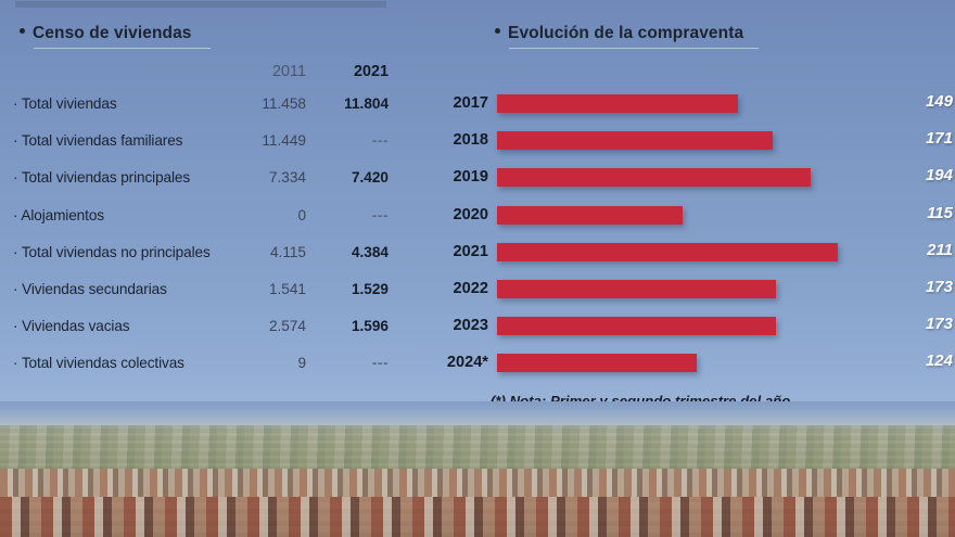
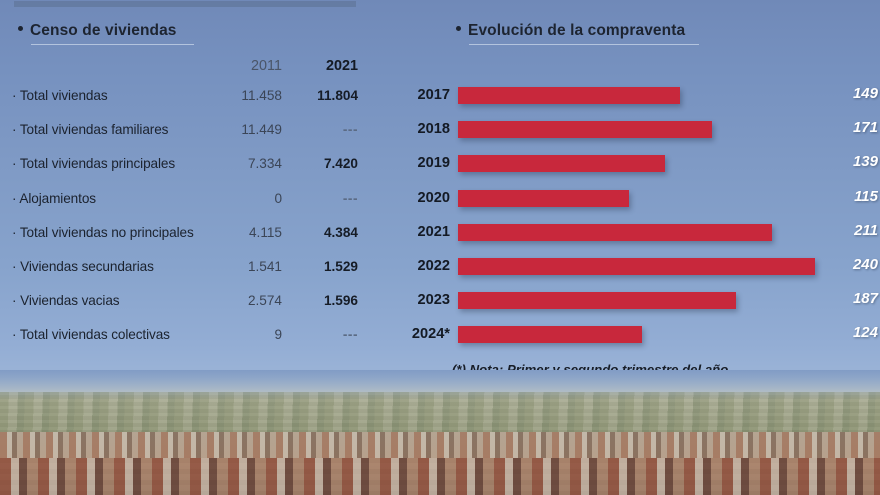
2019: 194 -> 139
2022: 173 -> 240
2023: 173 -> 187
